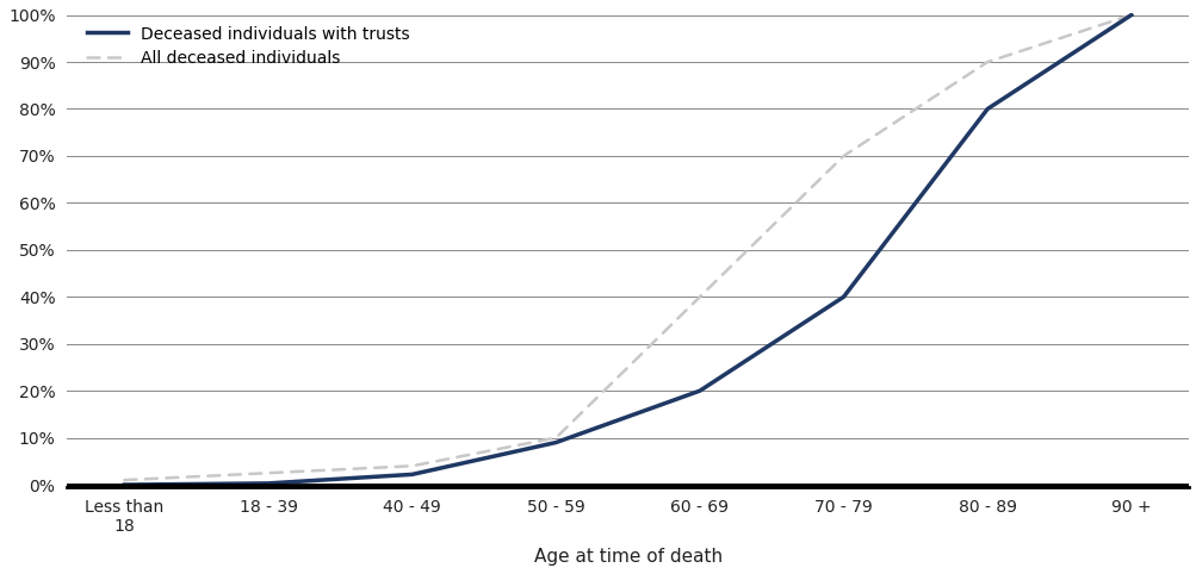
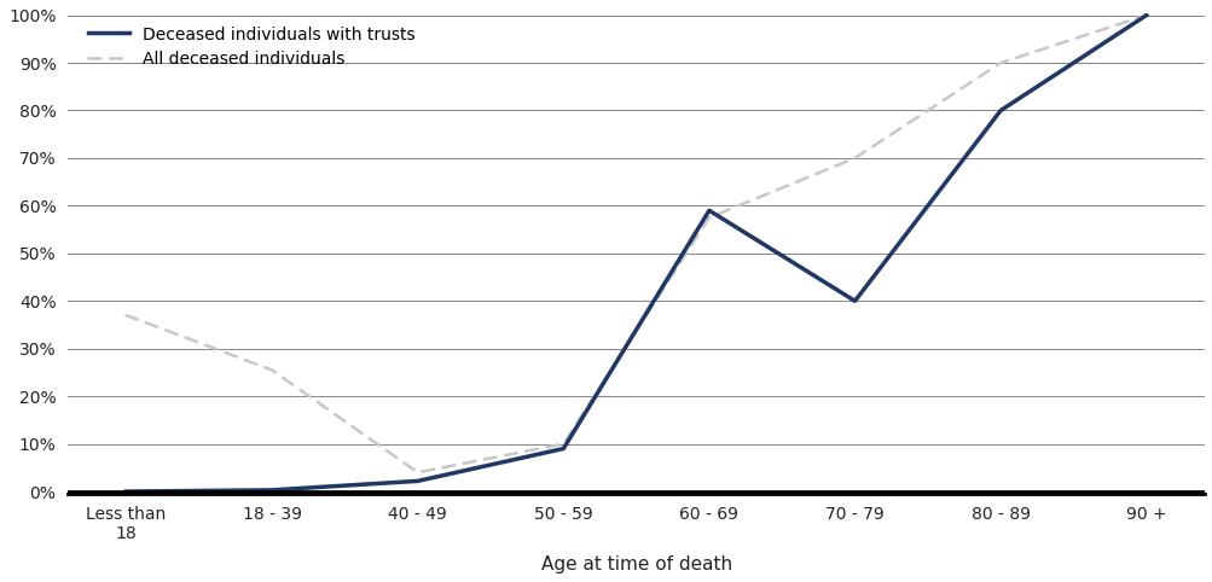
All deceased individuals/Less than 18: 1.0% -> 37.0%
All deceased individuals/18 - 39: 2.5% -> 25.5%
Deceased individuals with trusts/60 - 69: 20.0% -> 59.0%
All deceased individuals/60 - 69: 40.0% -> 57.5%
